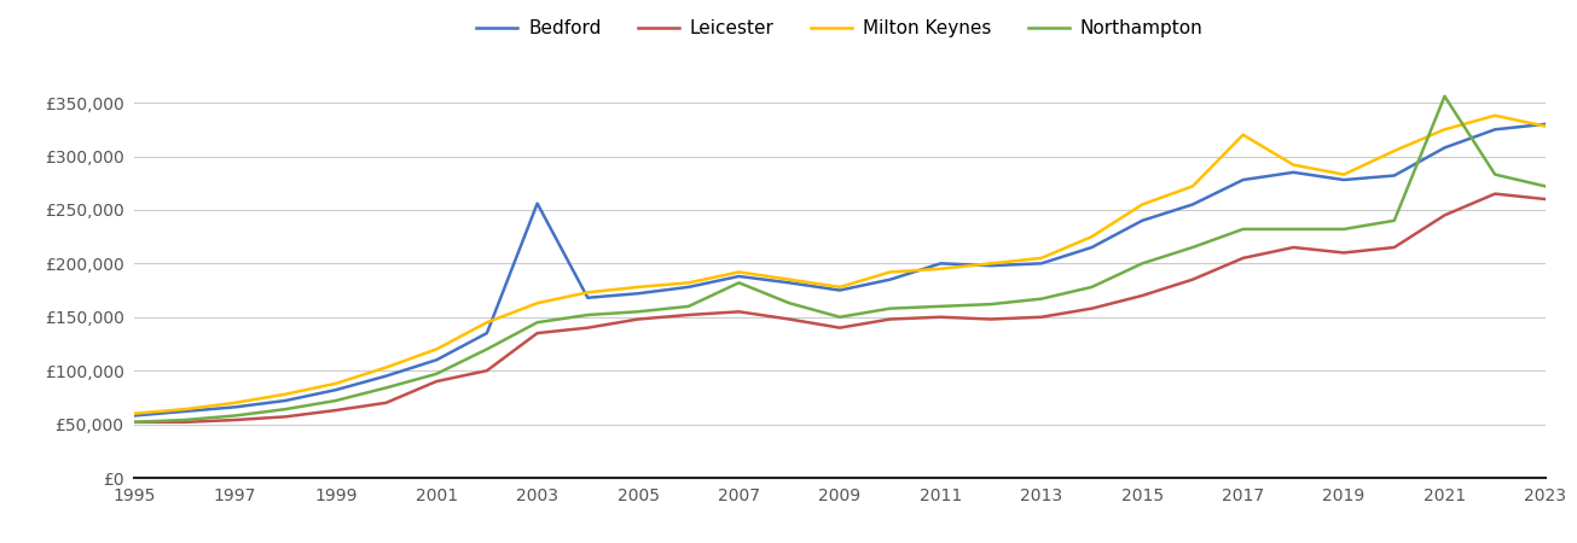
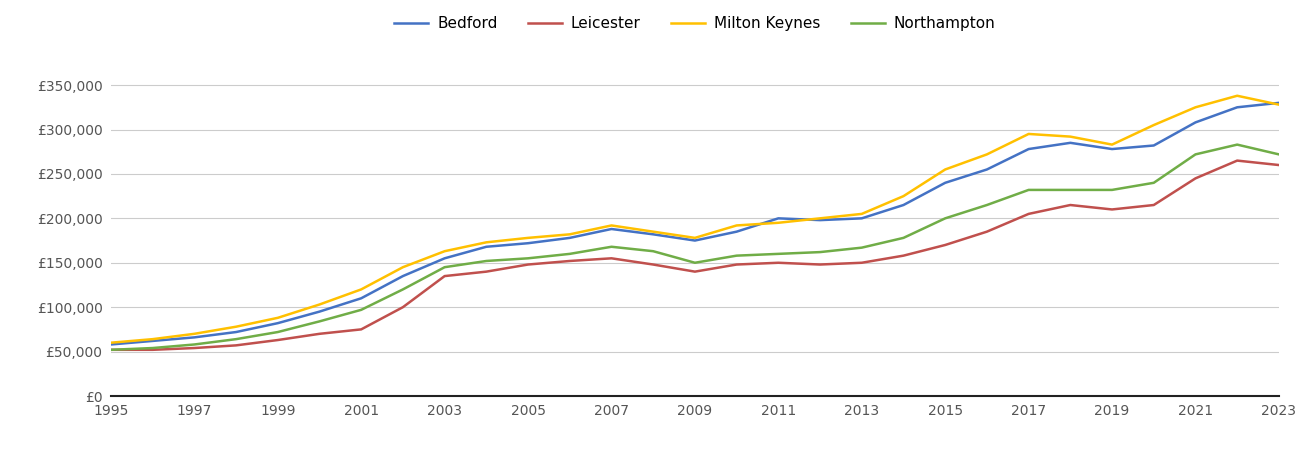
Leicester/2001: £90,000 -> £75,000
Bedford/2003: £256,000 -> £155,000
Northampton/2007: £182,000 -> £168,000
Milton Keynes/2017: £320,000 -> £295,000
Northampton/2021: £356,000 -> £272,000
